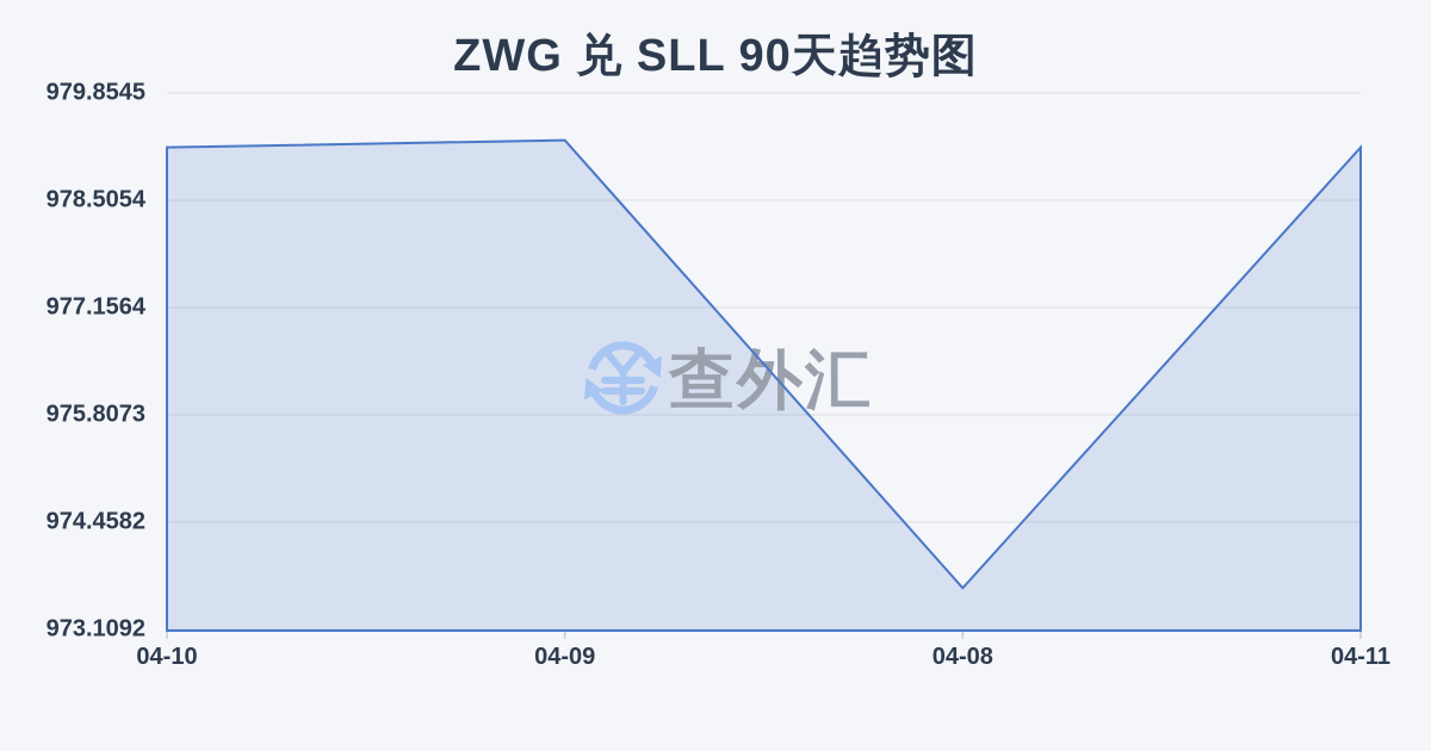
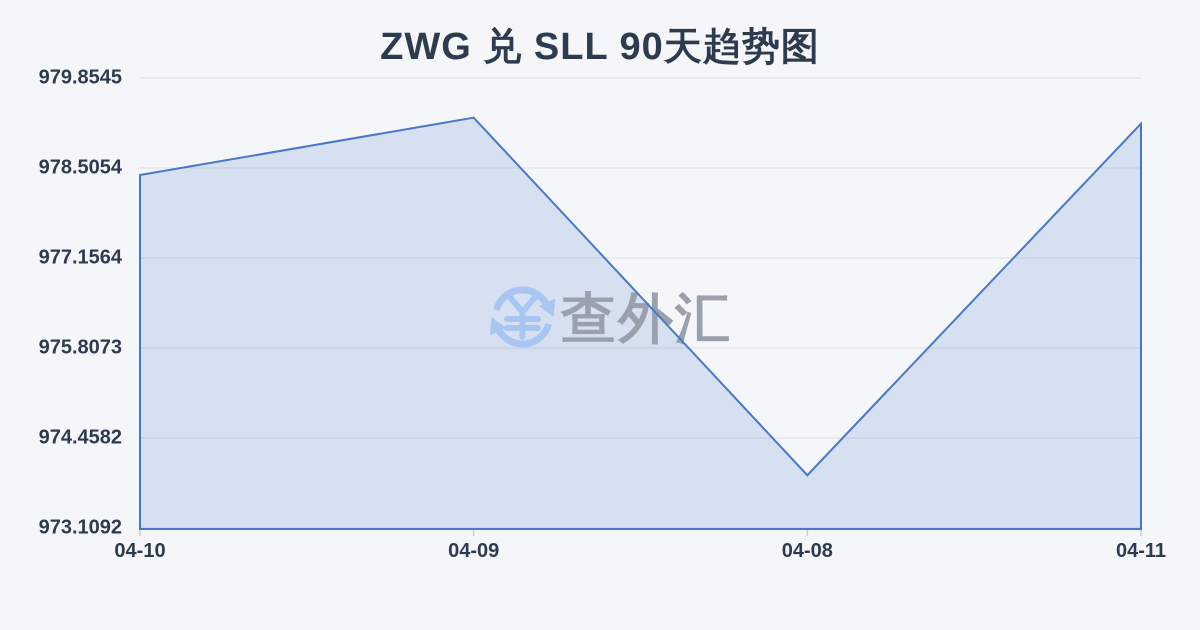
04-10: 979.2 -> 978.4
04-08: 973.6 -> 973.9
